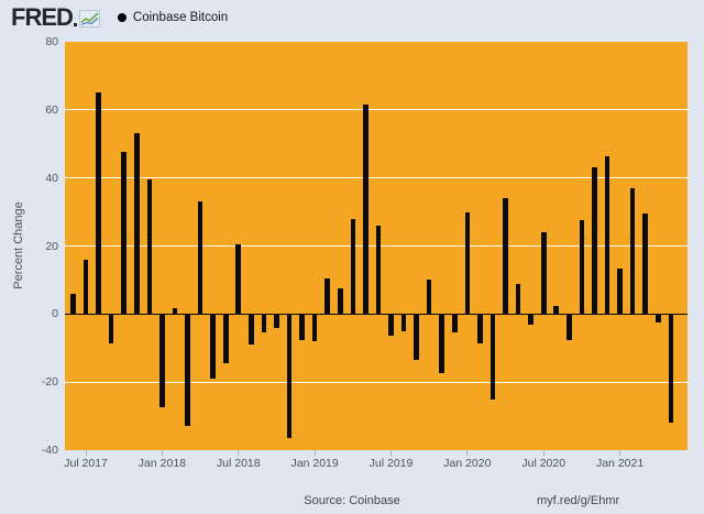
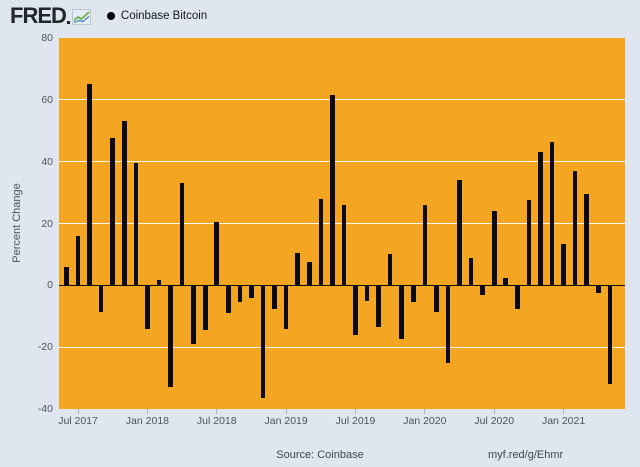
Jan 2018: -28 -> -14
Jan 2019: -8 -> -14
Jul 2019: -6 -> -16
Jan 2020: 30 -> 26
